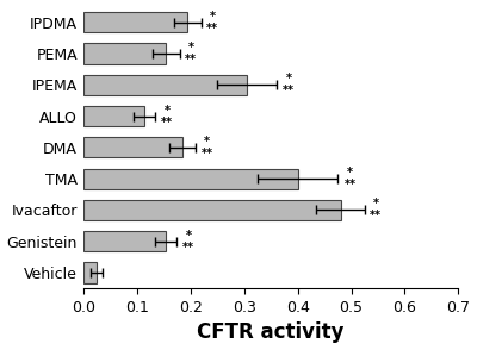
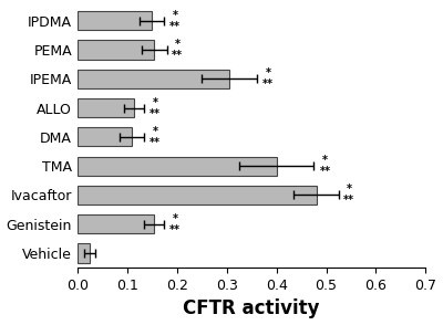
IPDMA: 0.195 -> 0.150
DMA: 0.185 -> 0.110
